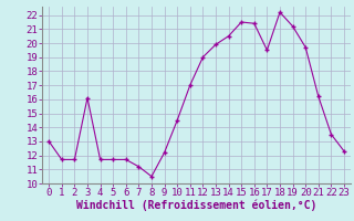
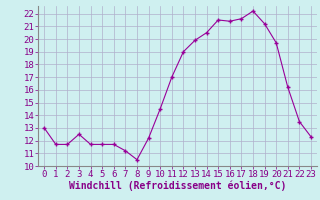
3: 16.1 -> 12.5
17: 19.5 -> 21.6
